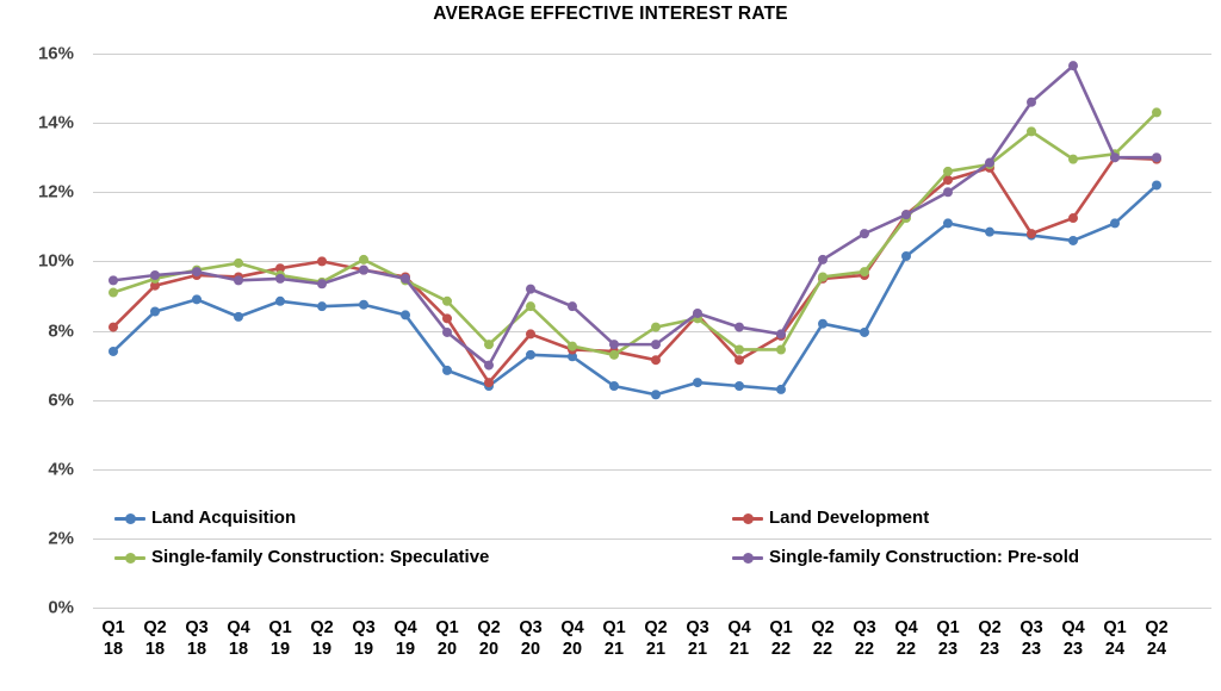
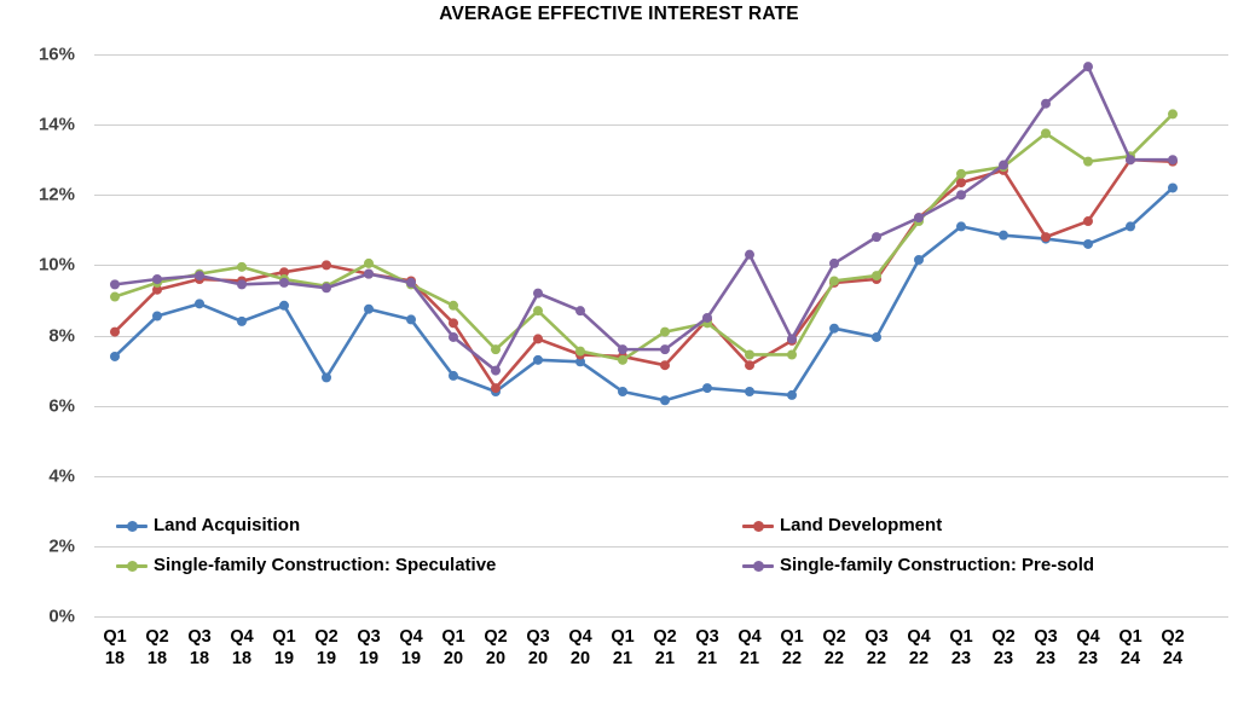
Land Acquisition/Q2 19: 8.7% -> 6.8%
Single-family Construction: Pre-sold/Q4 21: 8.1% -> 10.3%
